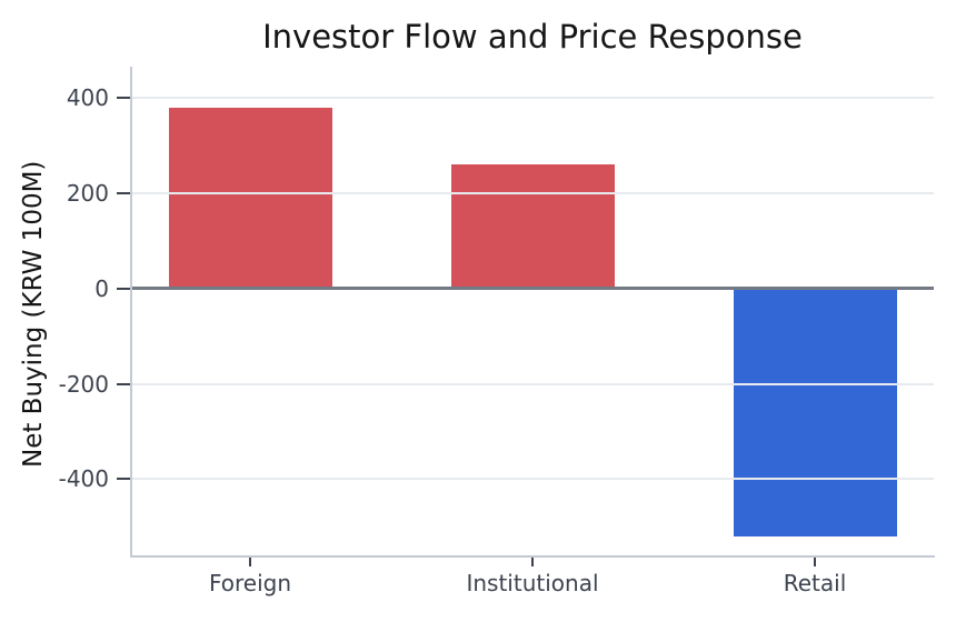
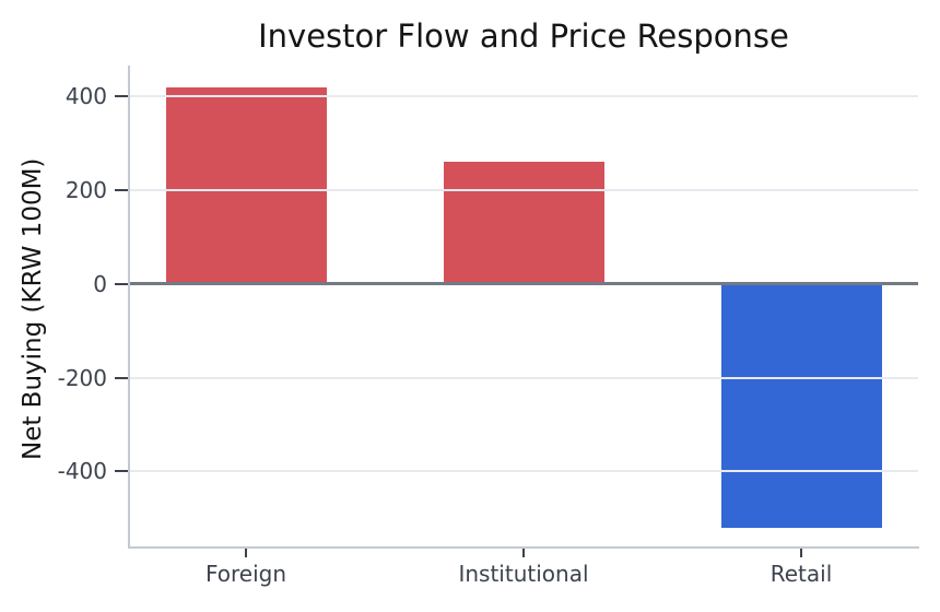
Foreign: 380 -> 420
